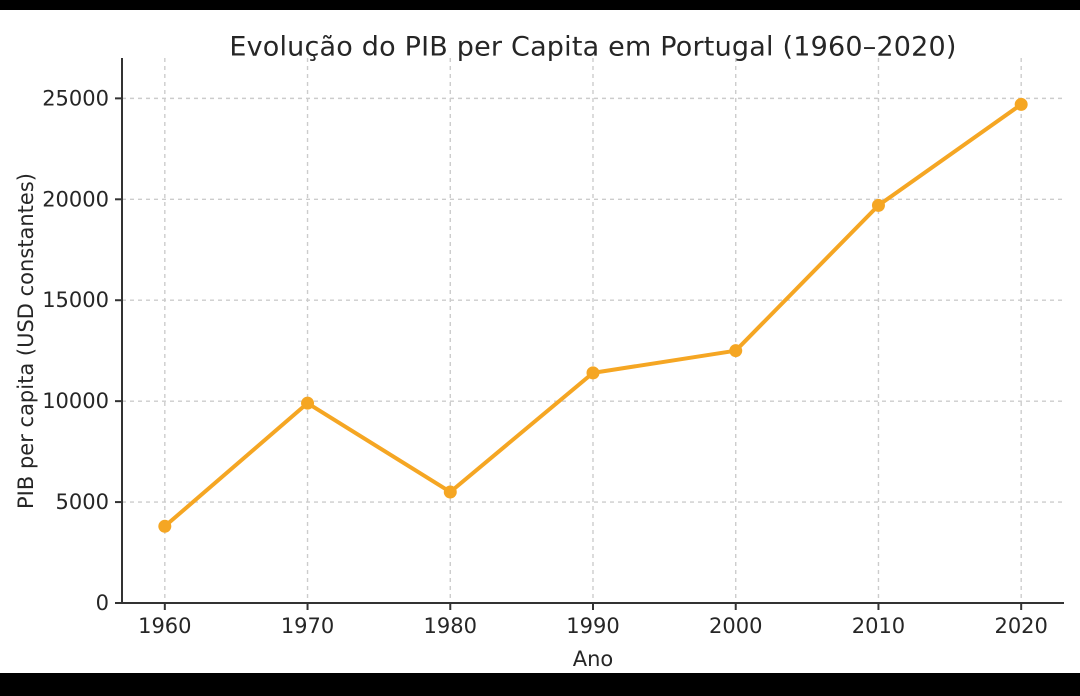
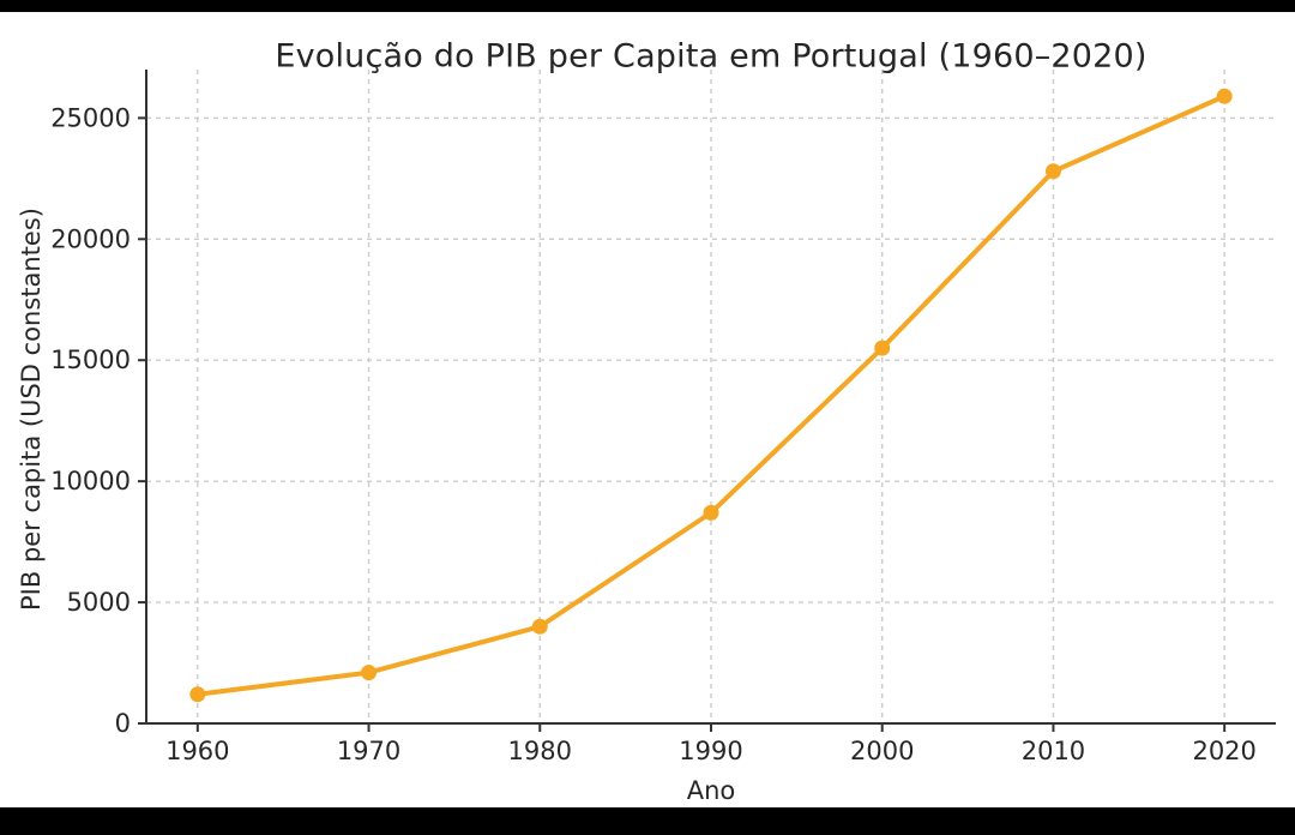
1960: 3800 -> 1200
1970: 9900 -> 2100
1980: 5500 -> 4000
1990: 11400 -> 8700
2000: 12500 -> 15500
2010: 19700 -> 22800
2020: 24700 -> 25900
